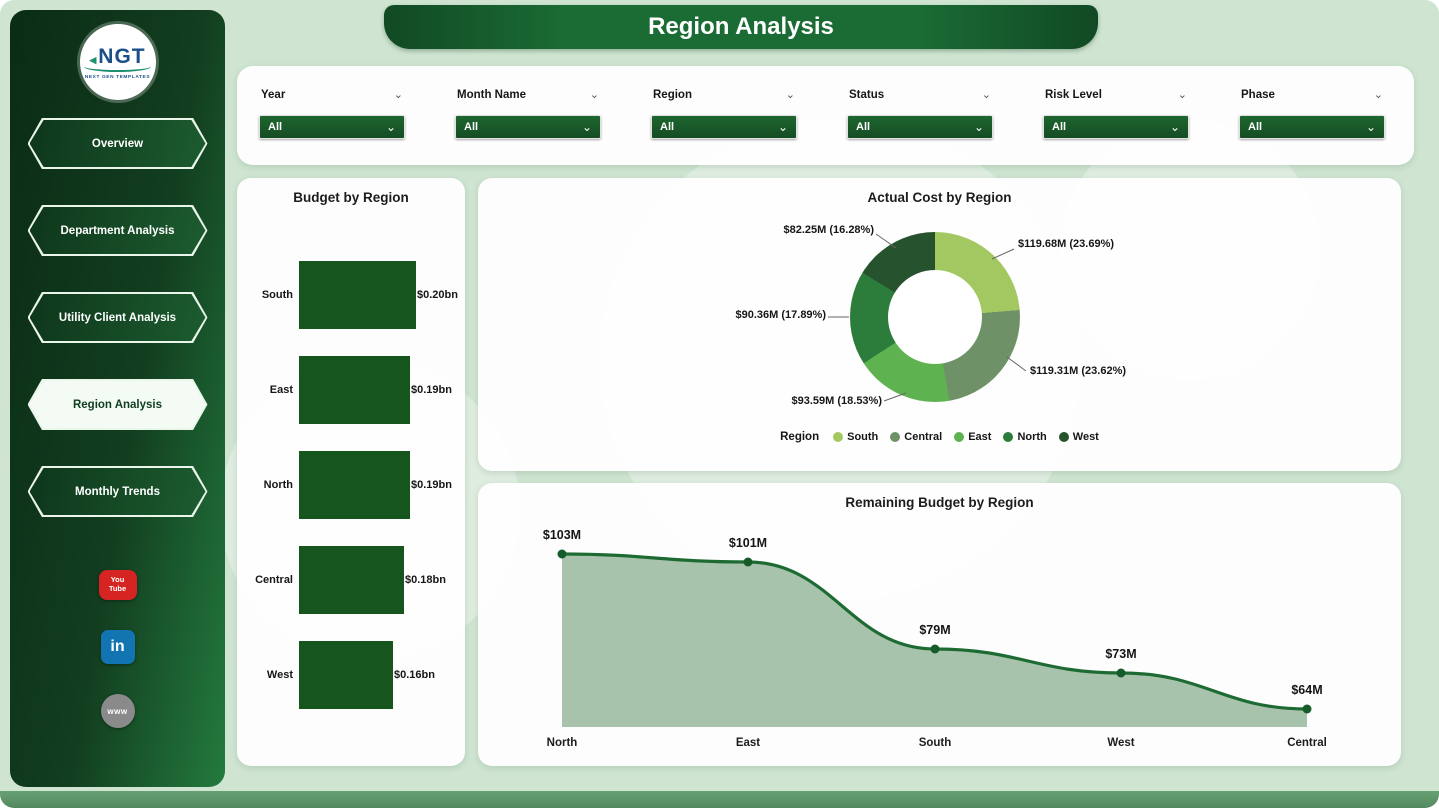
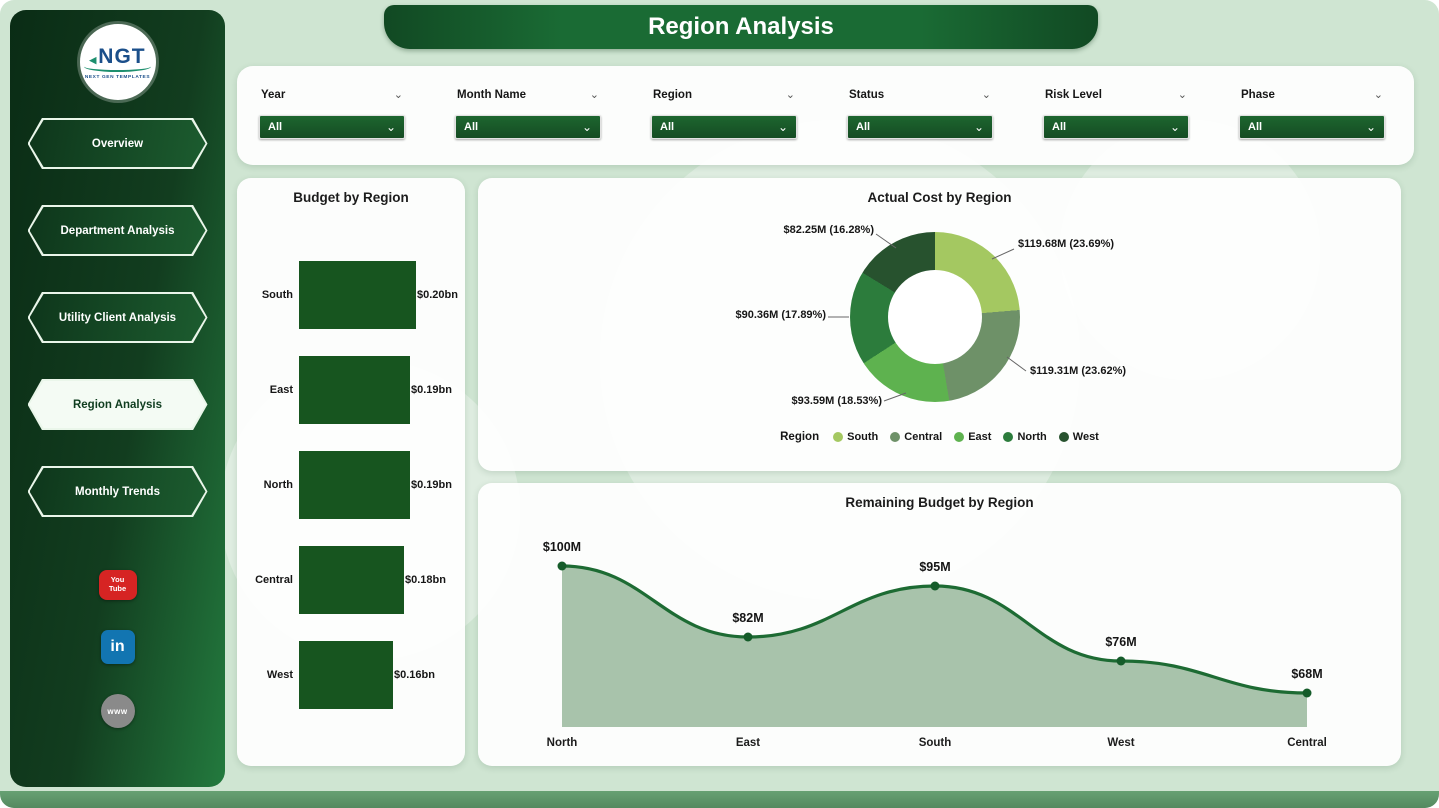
Remaining Budget by Region/North: $103M -> $100M
Remaining Budget by Region/East: $101M -> $82M
Remaining Budget by Region/South: $79M -> $95M
Remaining Budget by Region/West: $73M -> $76M
Remaining Budget by Region/Central: $64M -> $68M
